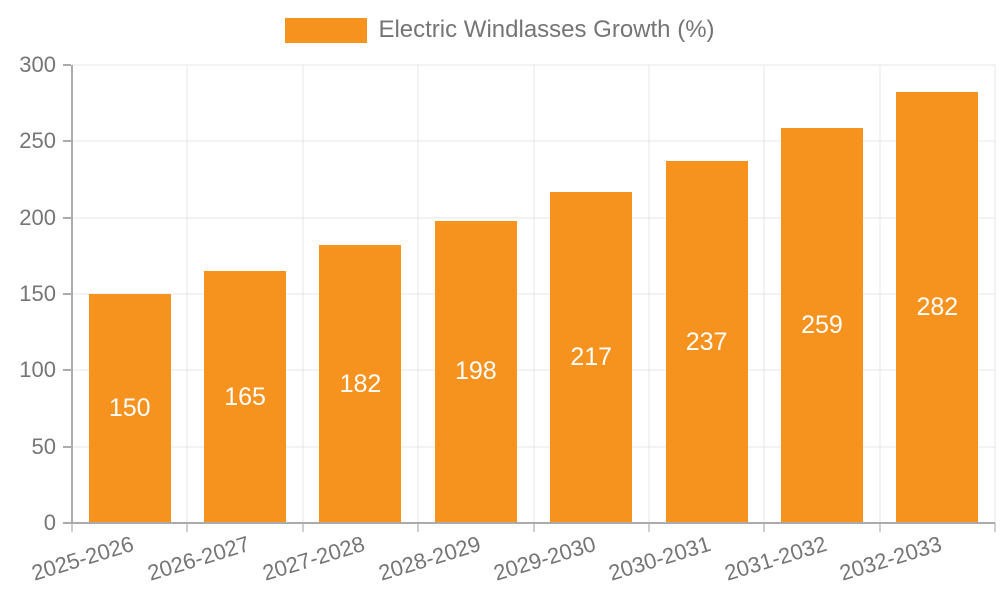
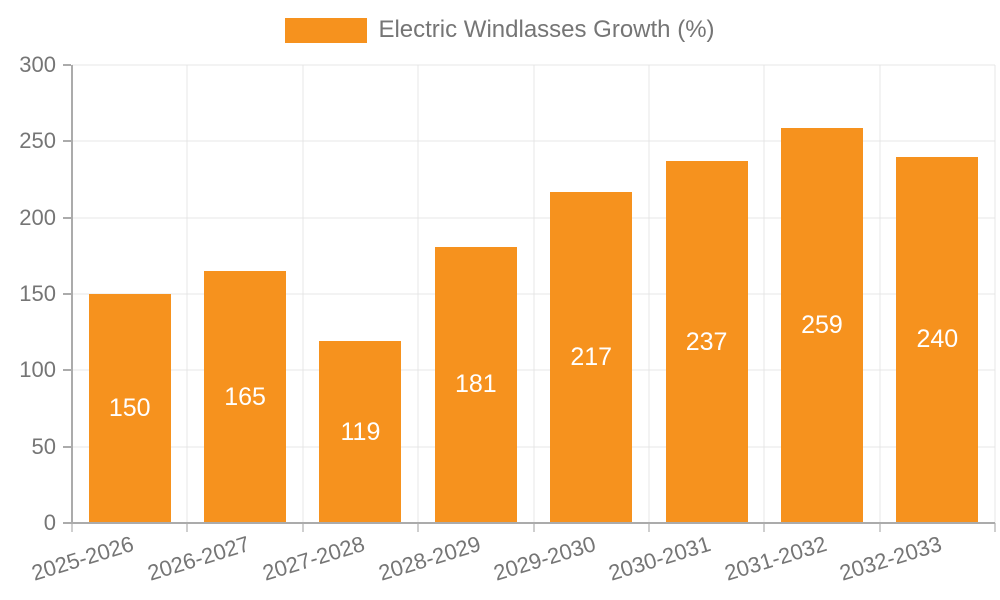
2027-2028: 182 -> 119
2028-2029: 198 -> 181
2032-2033: 282 -> 240
